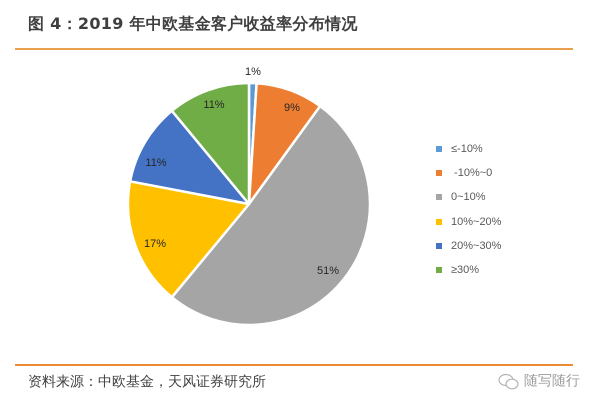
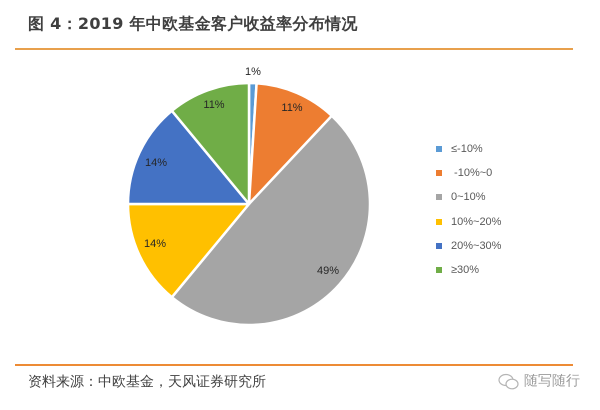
-10%~0: 9% -> 11%
0~10%: 51% -> 49%
10%~20%: 17% -> 14%
20%~30%: 11% -> 14%
